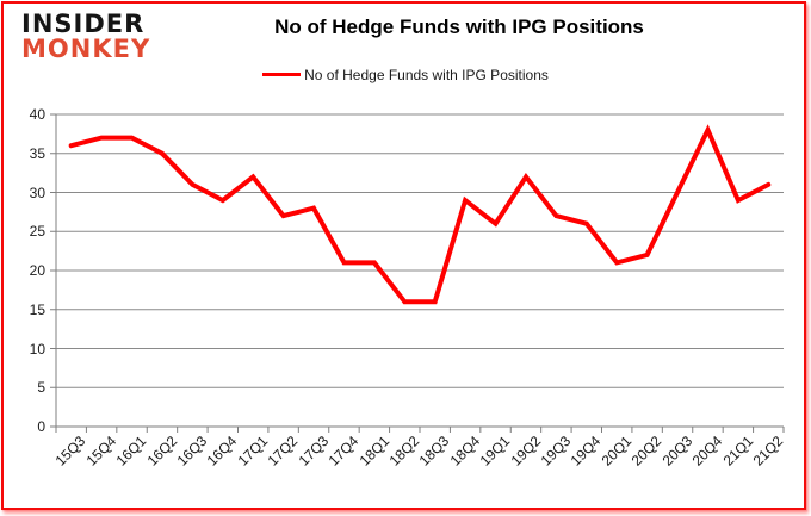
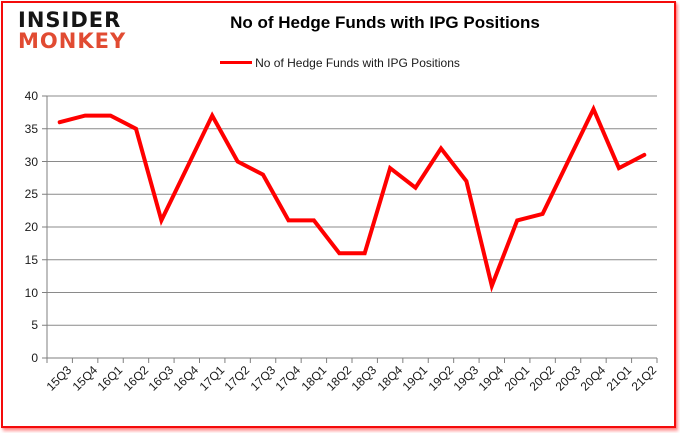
16Q3: 31 -> 21
17Q1: 32 -> 37
17Q2: 27 -> 30
19Q4: 26 -> 11
